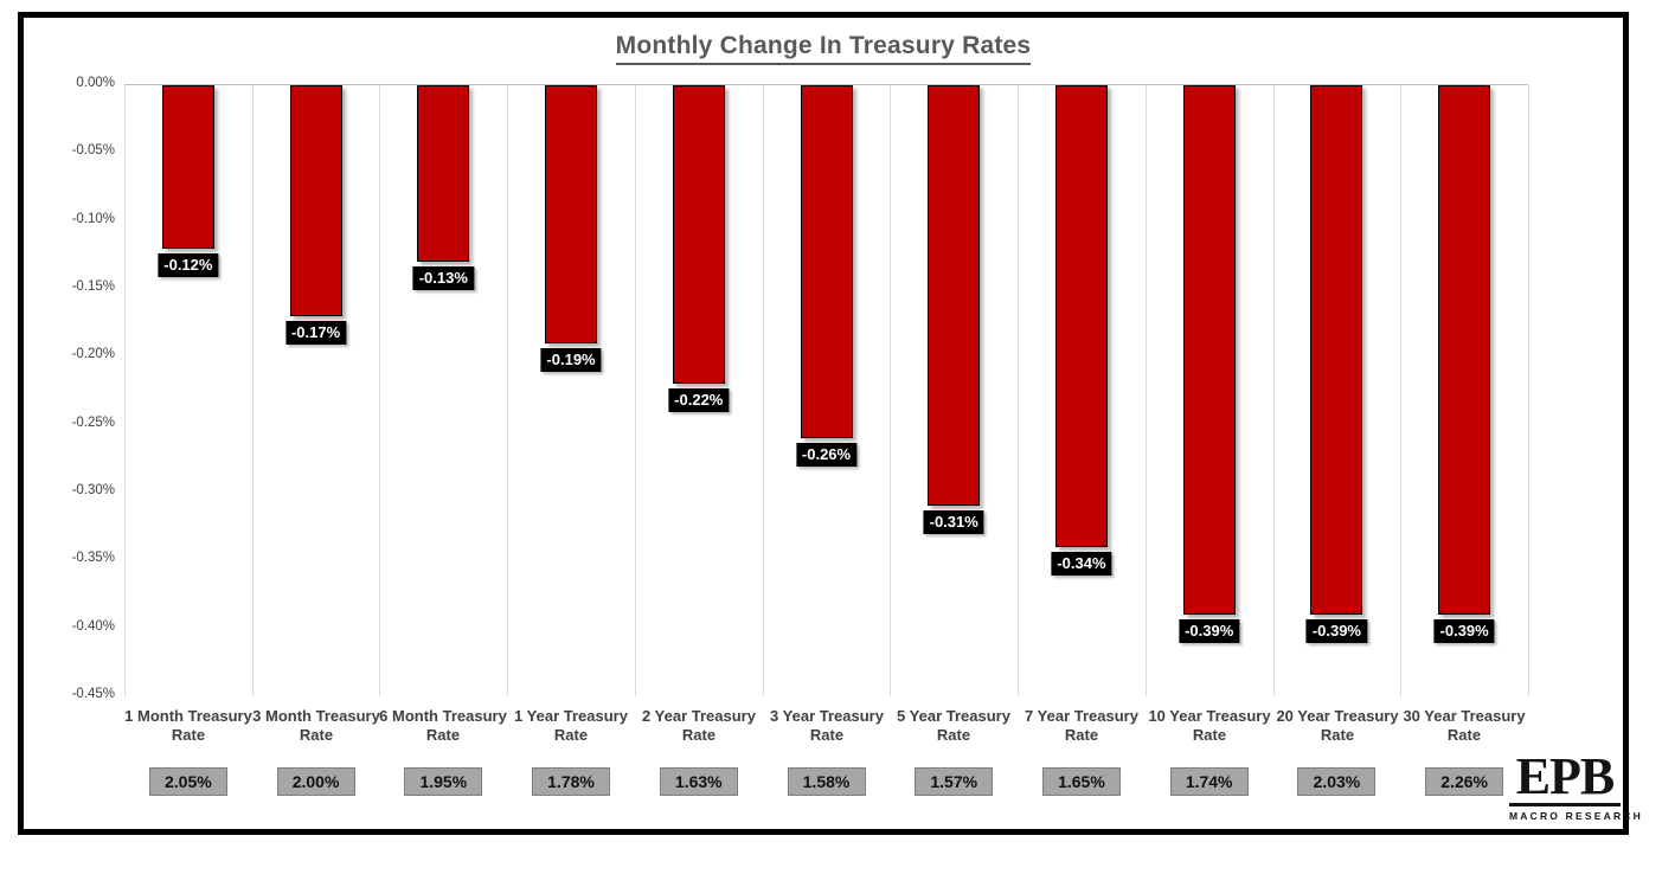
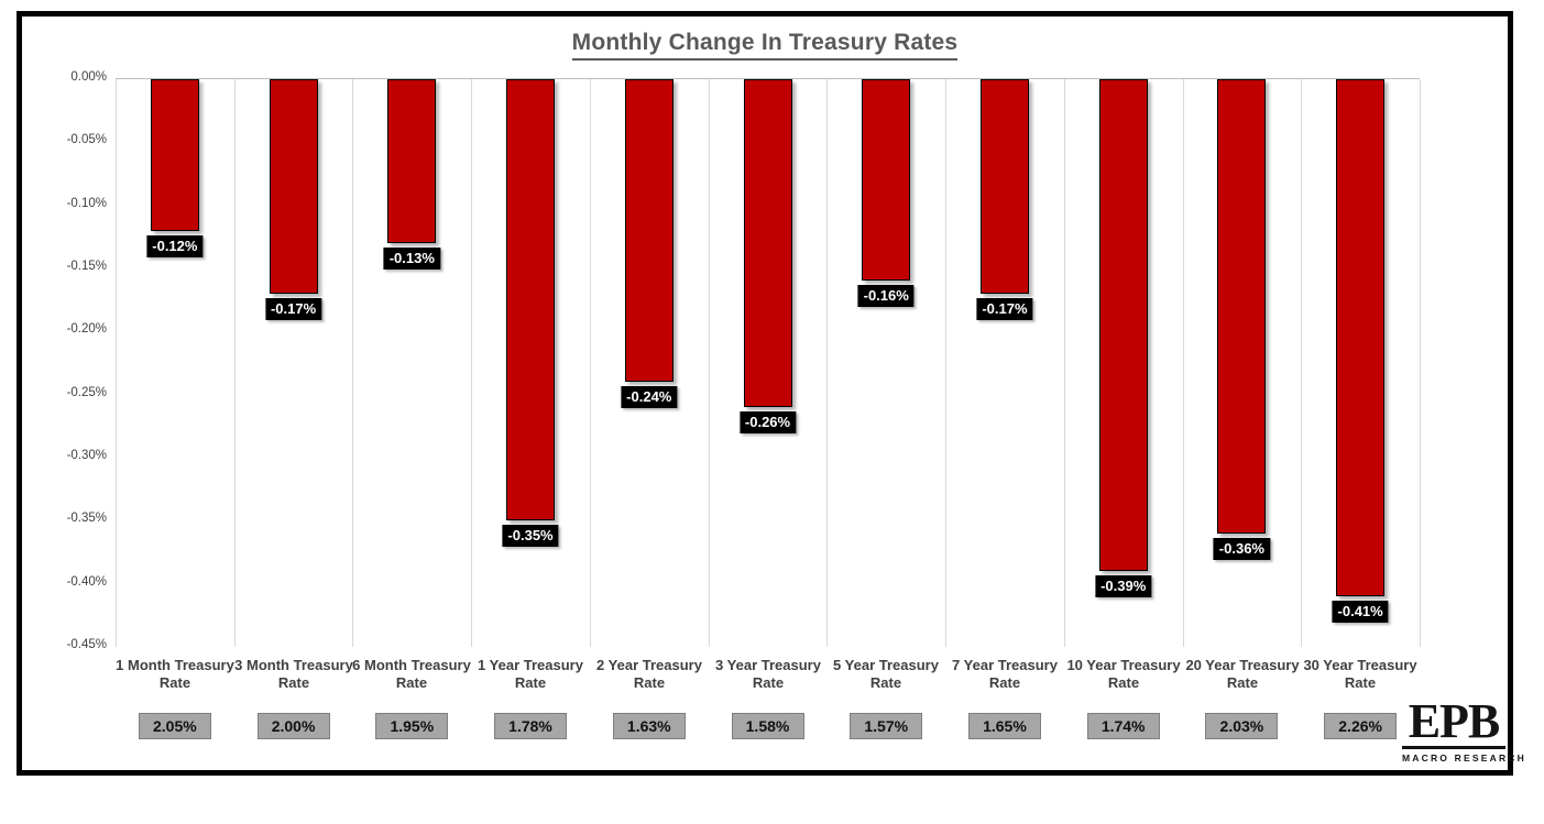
1 Year Treasury Rate: -0.19% -> -0.35%
2 Year Treasury Rate: -0.22% -> -0.24%
5 Year Treasury Rate: -0.31% -> -0.16%
7 Year Treasury Rate: -0.34% -> -0.17%
20 Year Treasury Rate: -0.39% -> -0.36%
30 Year Treasury Rate: -0.39% -> -0.41%
